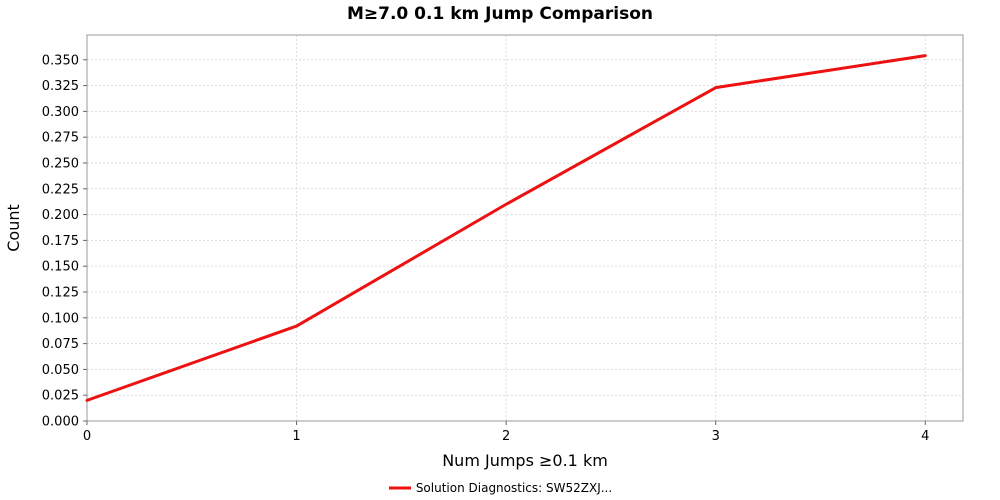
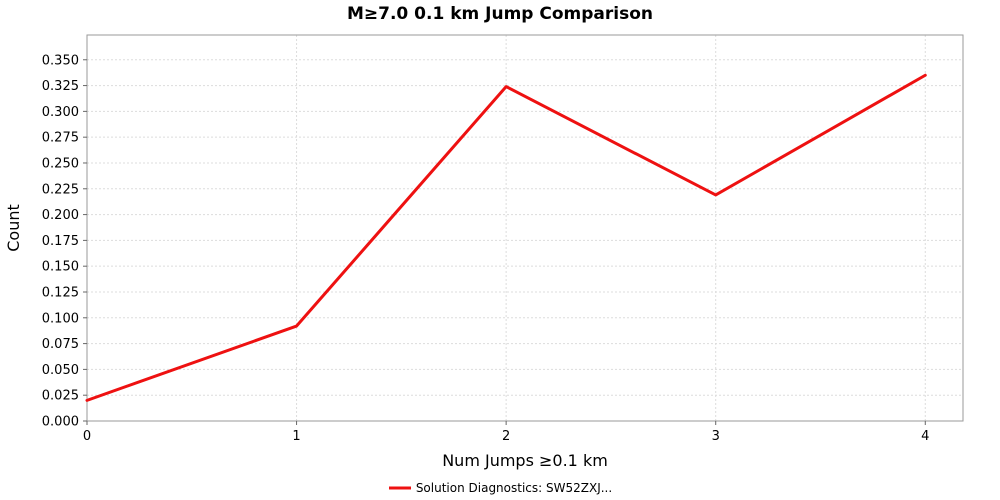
2: 0.210 -> 0.324
3: 0.323 -> 0.219
4: 0.354 -> 0.335
